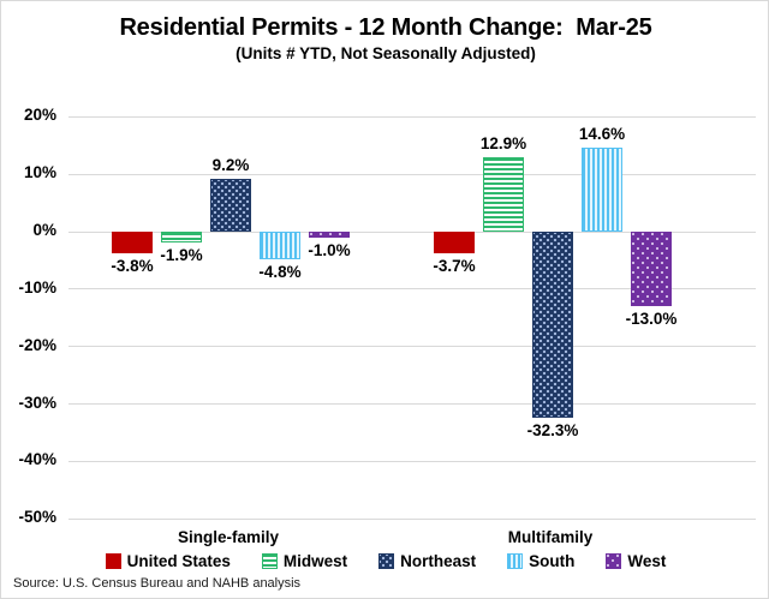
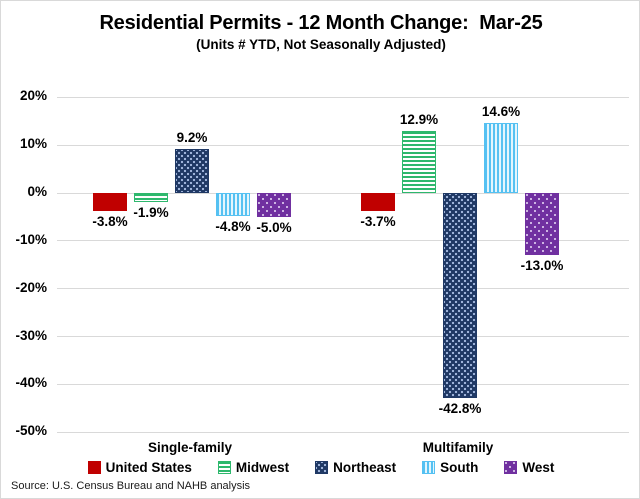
West/Single-family: -1.0% -> -5.0%
Northeast/Multifamily: -32.3% -> -42.8%
